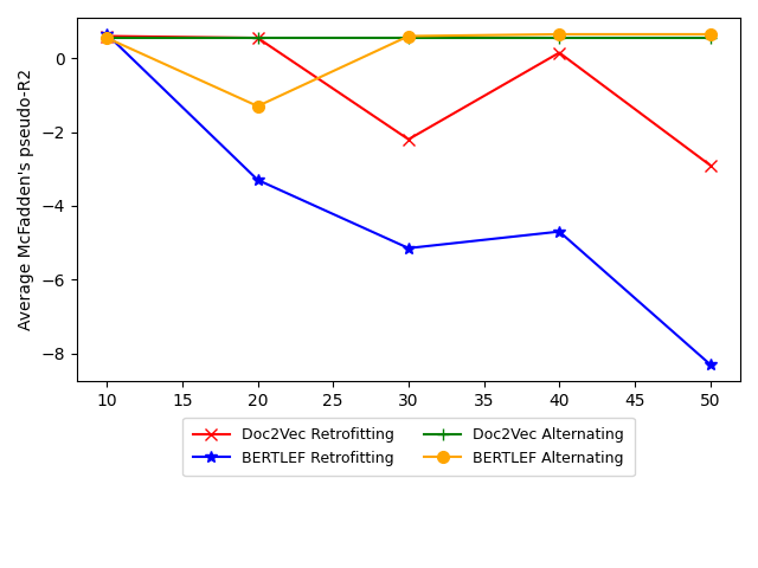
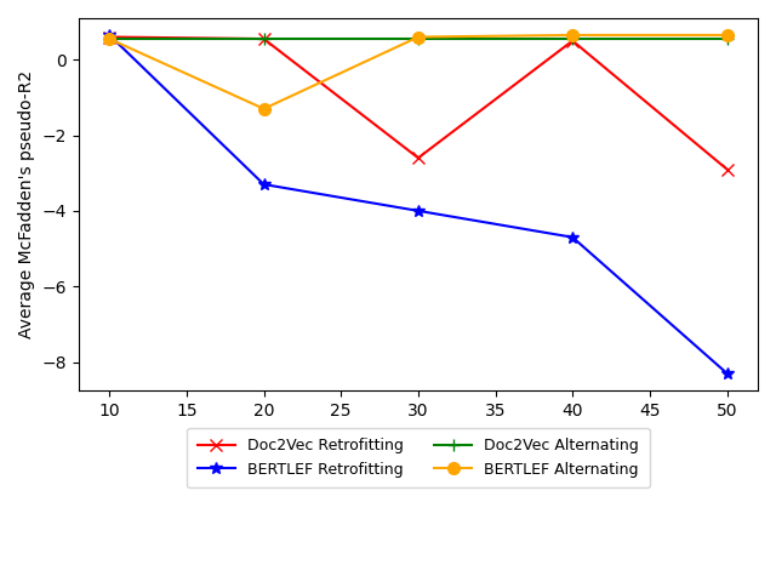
Doc2Vec Retrofitting/30: -2.20 -> -2.60
BERTLEF Retrofitting/30: -5.15 -> -4.00
Doc2Vec Retrofitting/40: 0.15 -> 0.50
